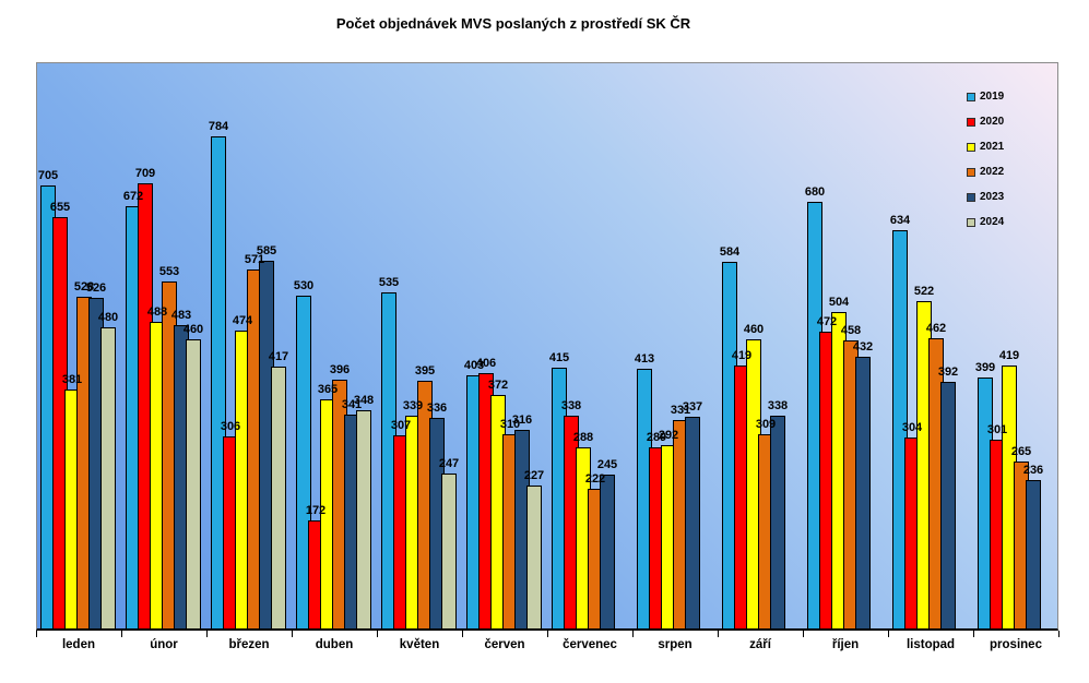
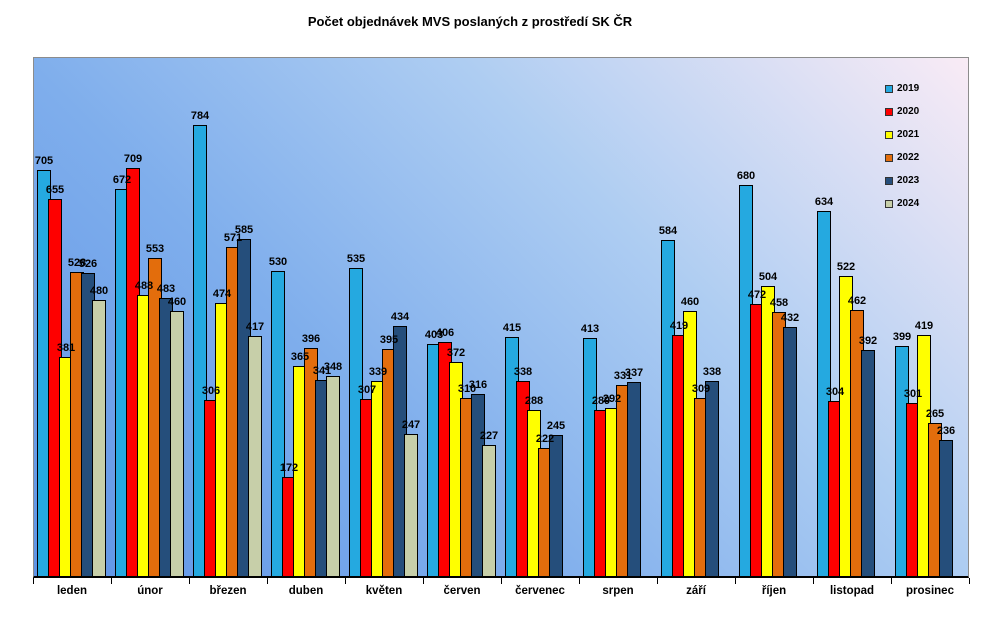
2023/květen: 336 -> 434
